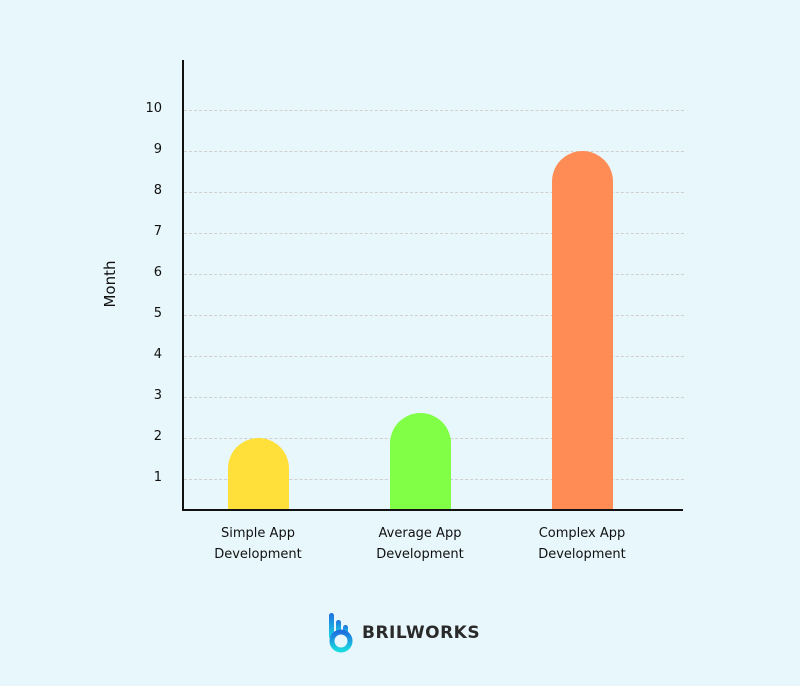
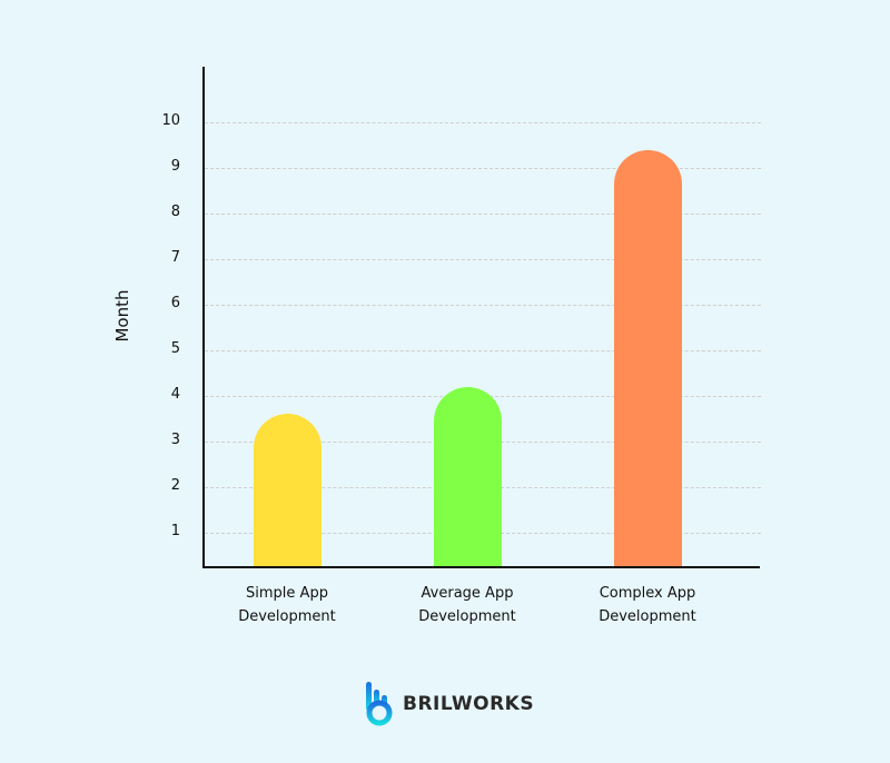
Simple App Development: 2.0 -> 3.6
Average App Development: 2.6 -> 4.2
Complex App Development: 9.0 -> 9.4
